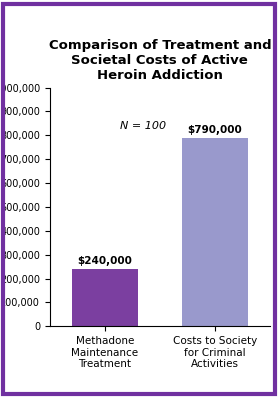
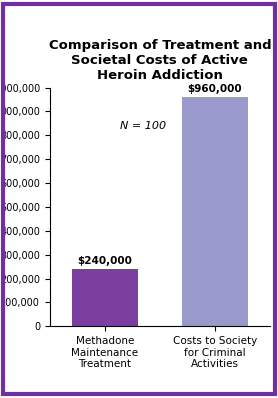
Costs to Society for Criminal Activities: $790,000 -> $960,000
